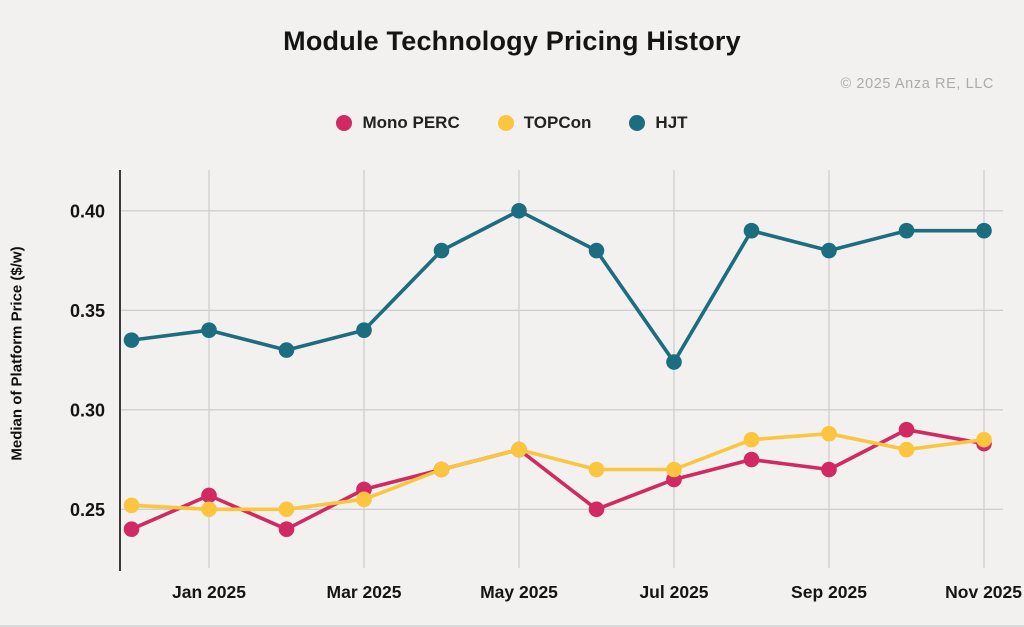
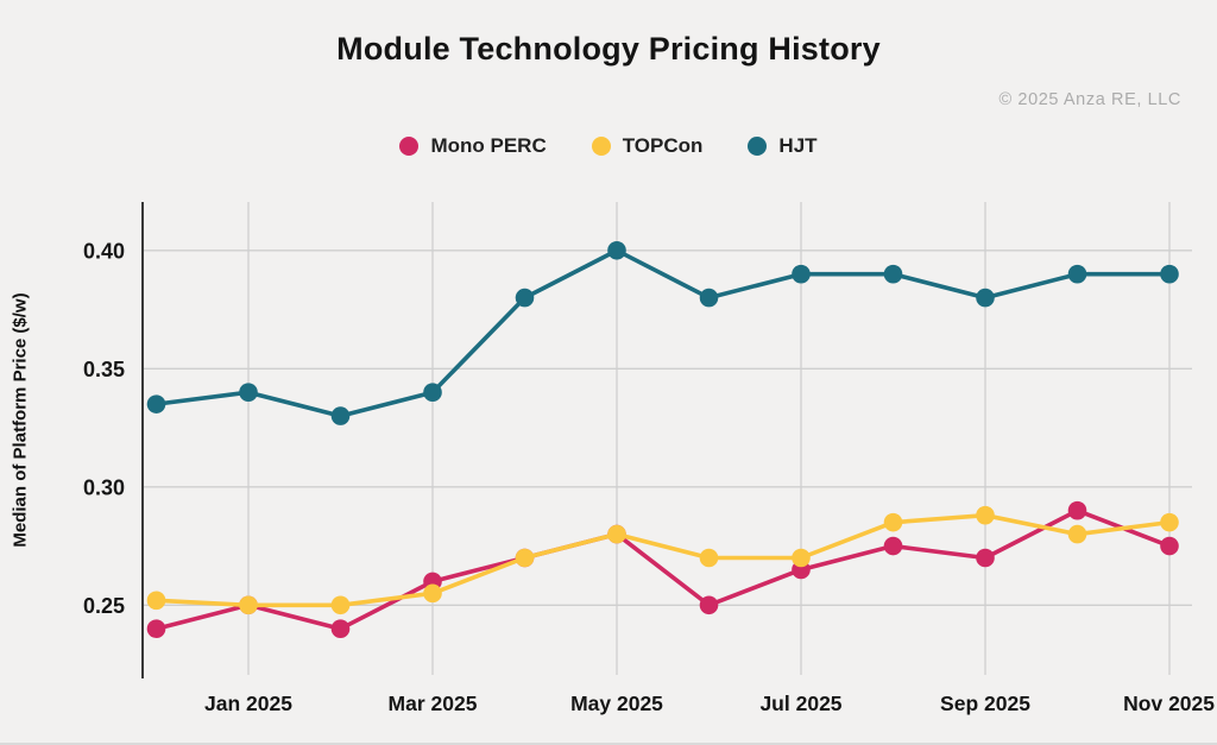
Mono PERC/Jan 2025: 0.257 -> 0.250
HJT/Jul 2025: 0.324 -> 0.390
Mono PERC/Nov 2025: 0.283 -> 0.275
